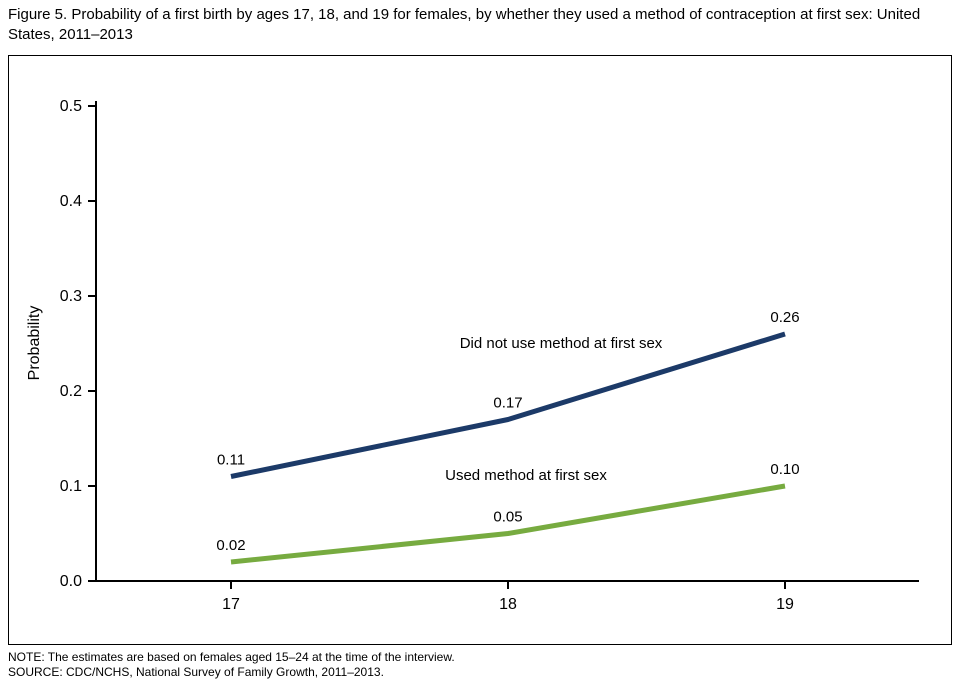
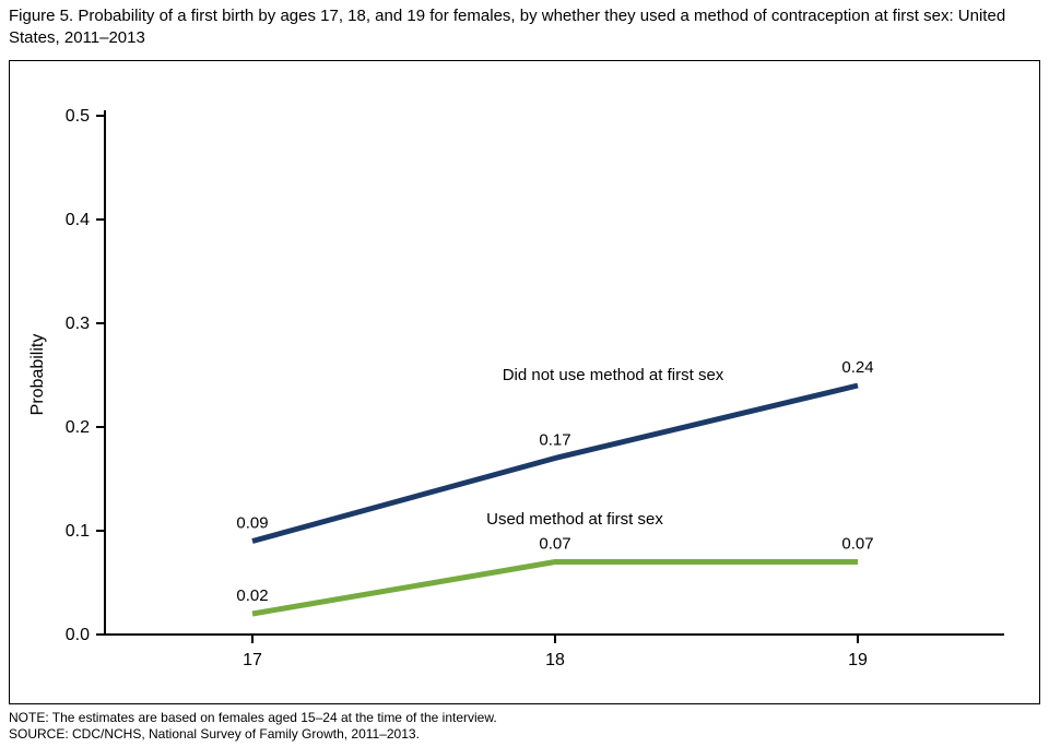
Did not use method at first sex/17: 0.11 -> 0.09
Used method at first sex/18: 0.05 -> 0.07
Did not use method at first sex/19: 0.26 -> 0.24
Used method at first sex/19: 0.10 -> 0.07
